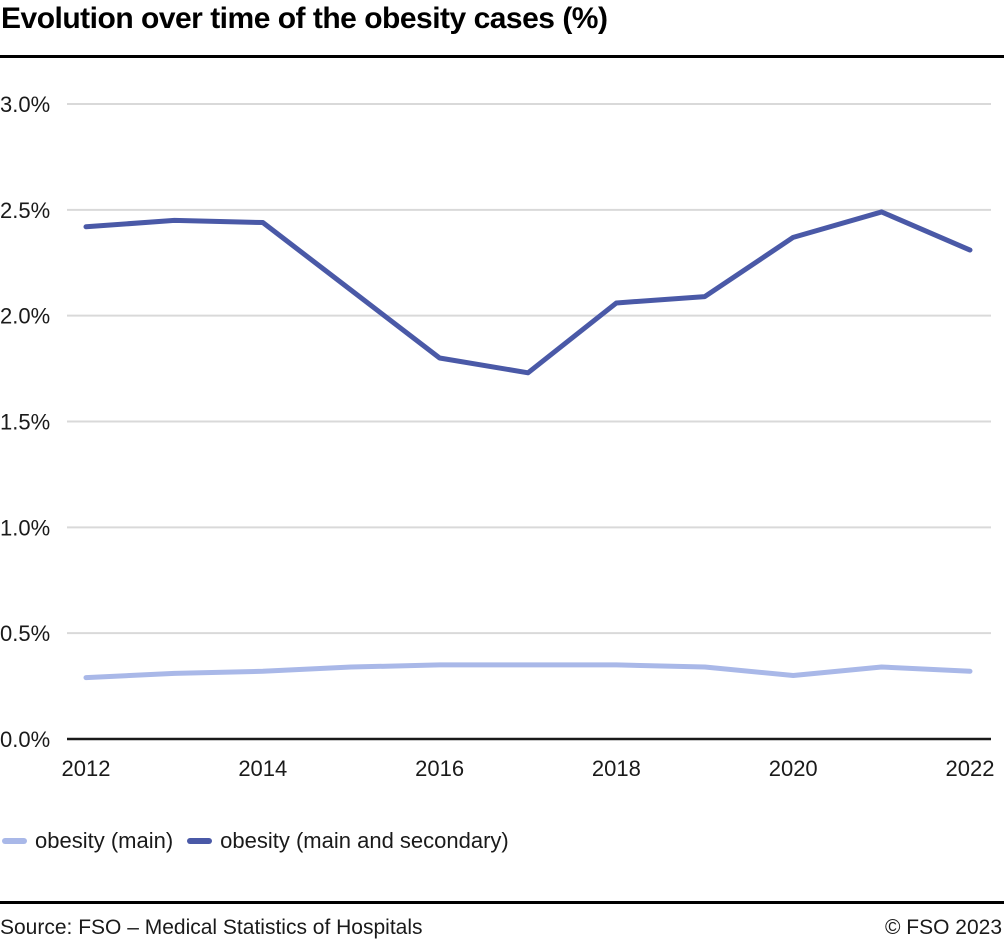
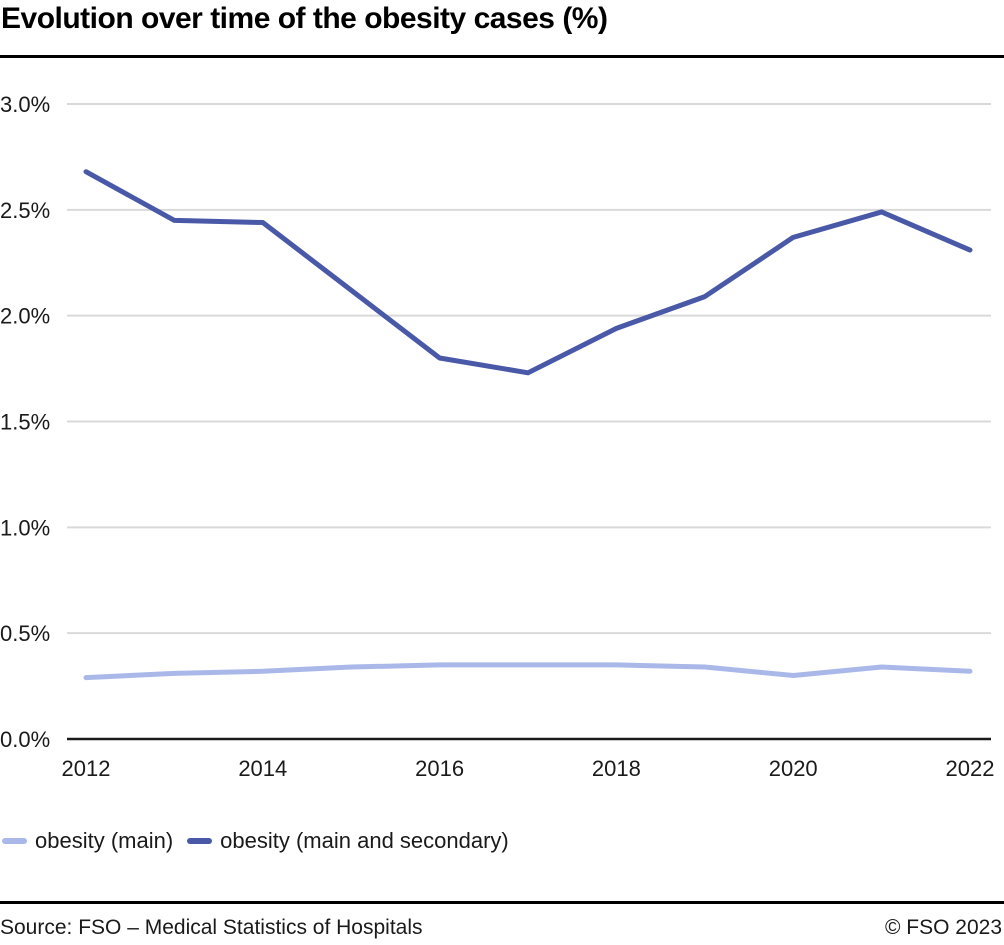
obesity (main and secondary)/2012: 2.42% -> 2.68%
obesity (main and secondary)/2018: 2.06% -> 1.94%
